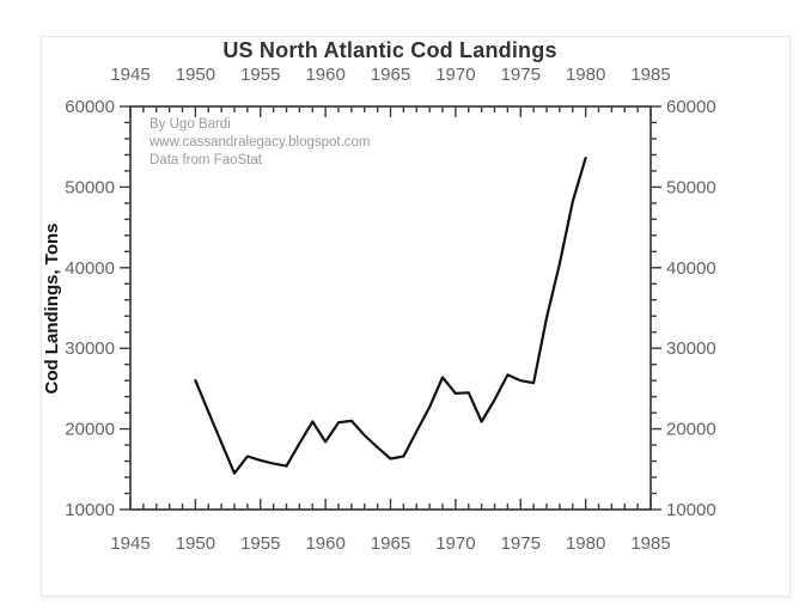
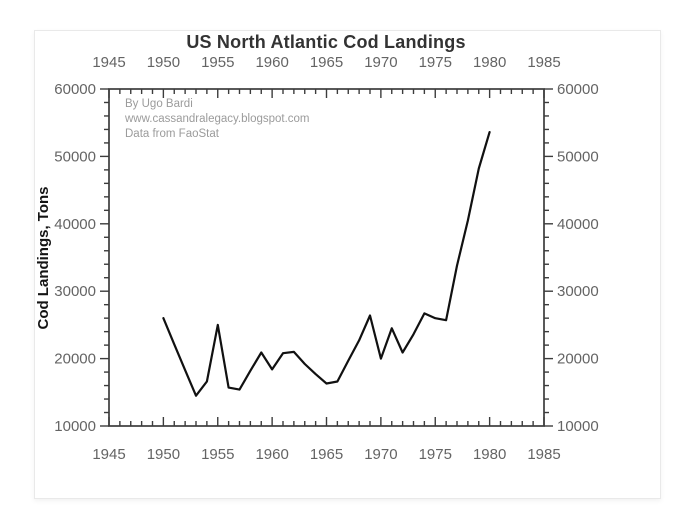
1955: 16000 -> 25000
1970: 24000 -> 20000
